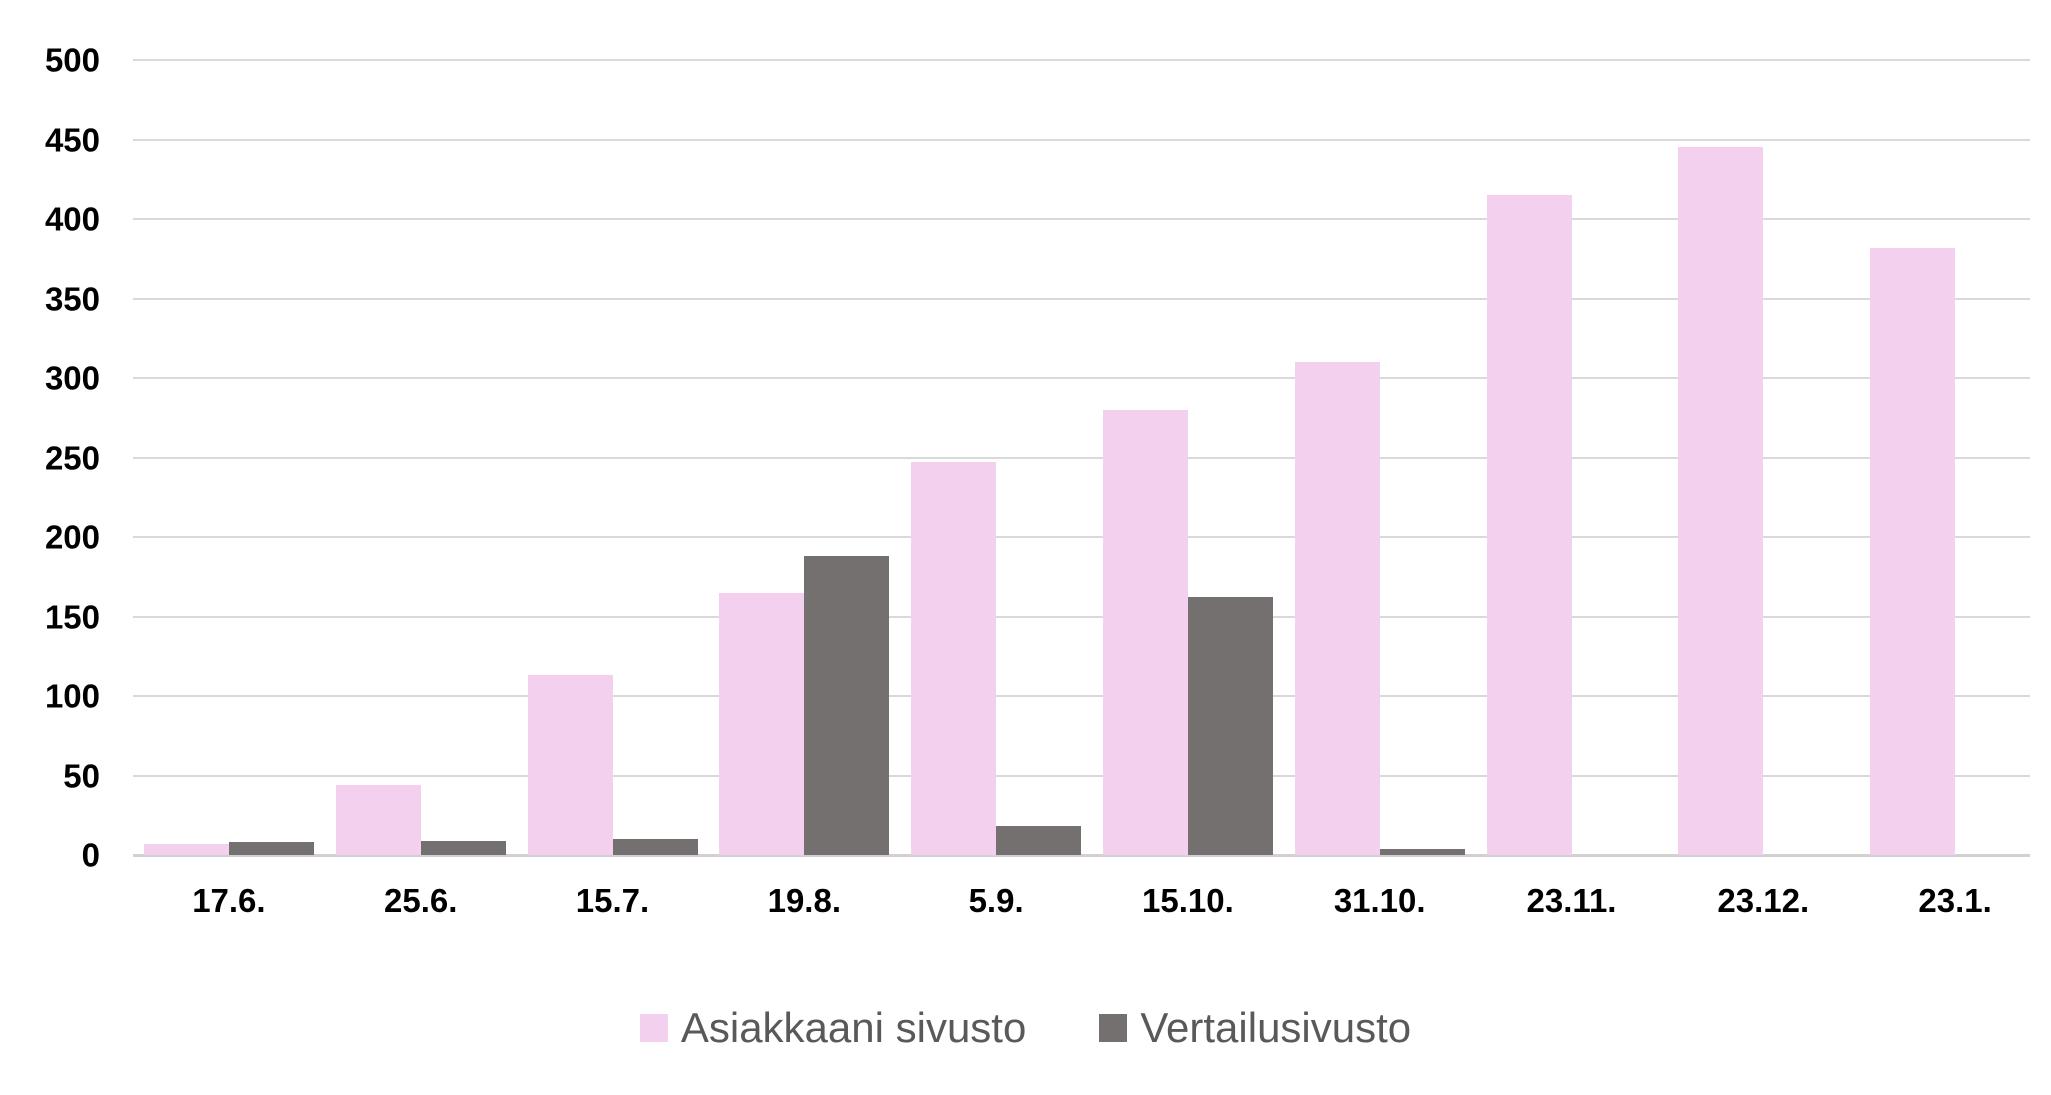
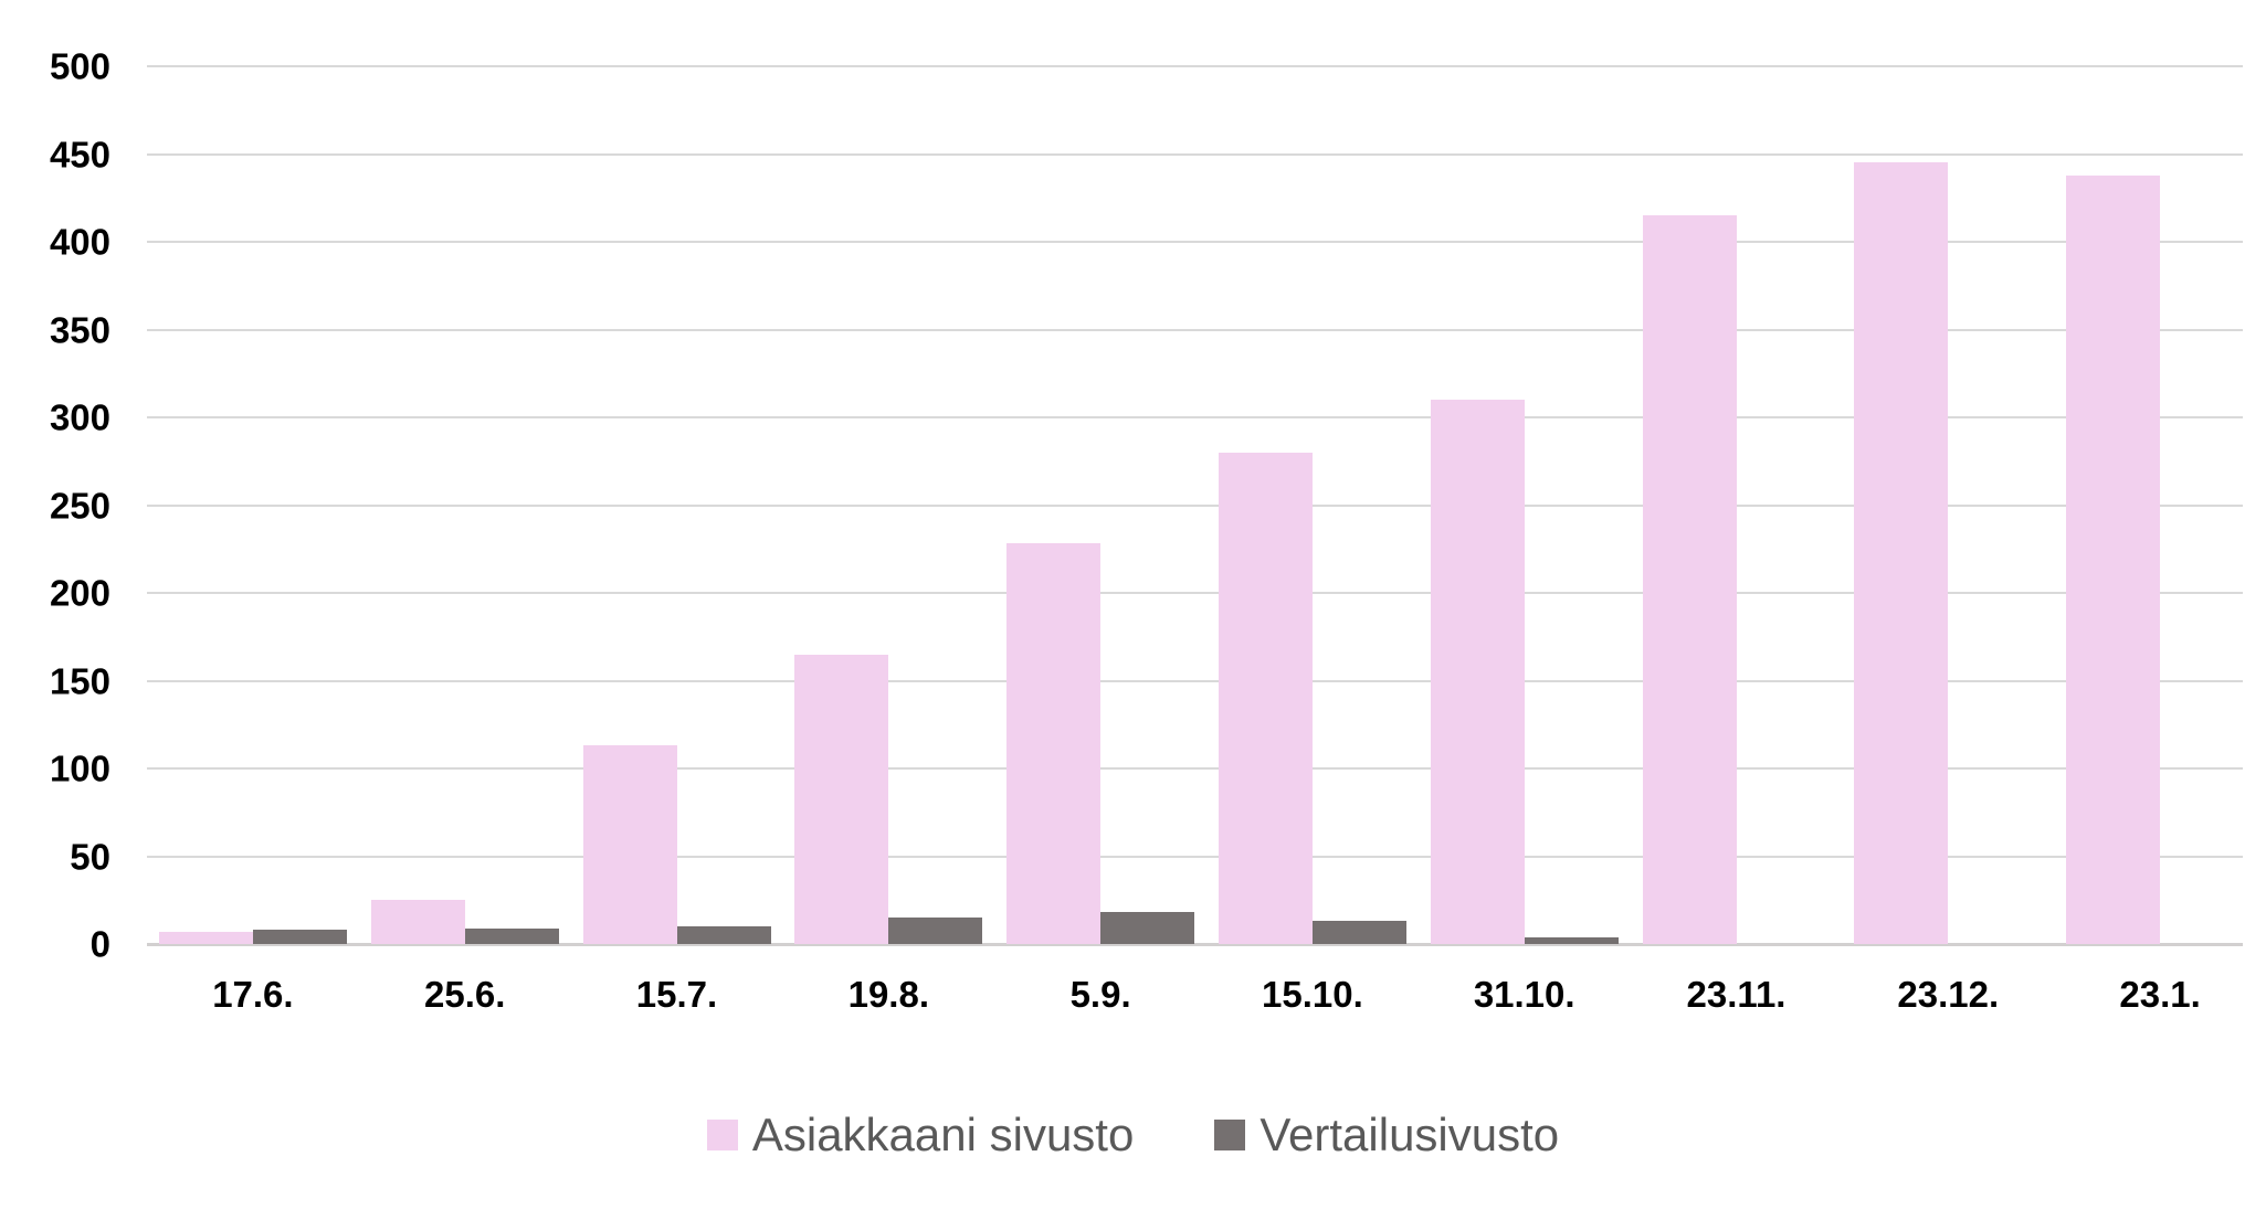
Asiakkaani sivusto/25.6.: 44 -> 25
Vertailusivusto/19.8.: 188 -> 15
Asiakkaani sivusto/5.9.: 247 -> 228
Vertailusivusto/15.10.: 162 -> 13
Asiakkaani sivusto/23.1.: 382 -> 438
